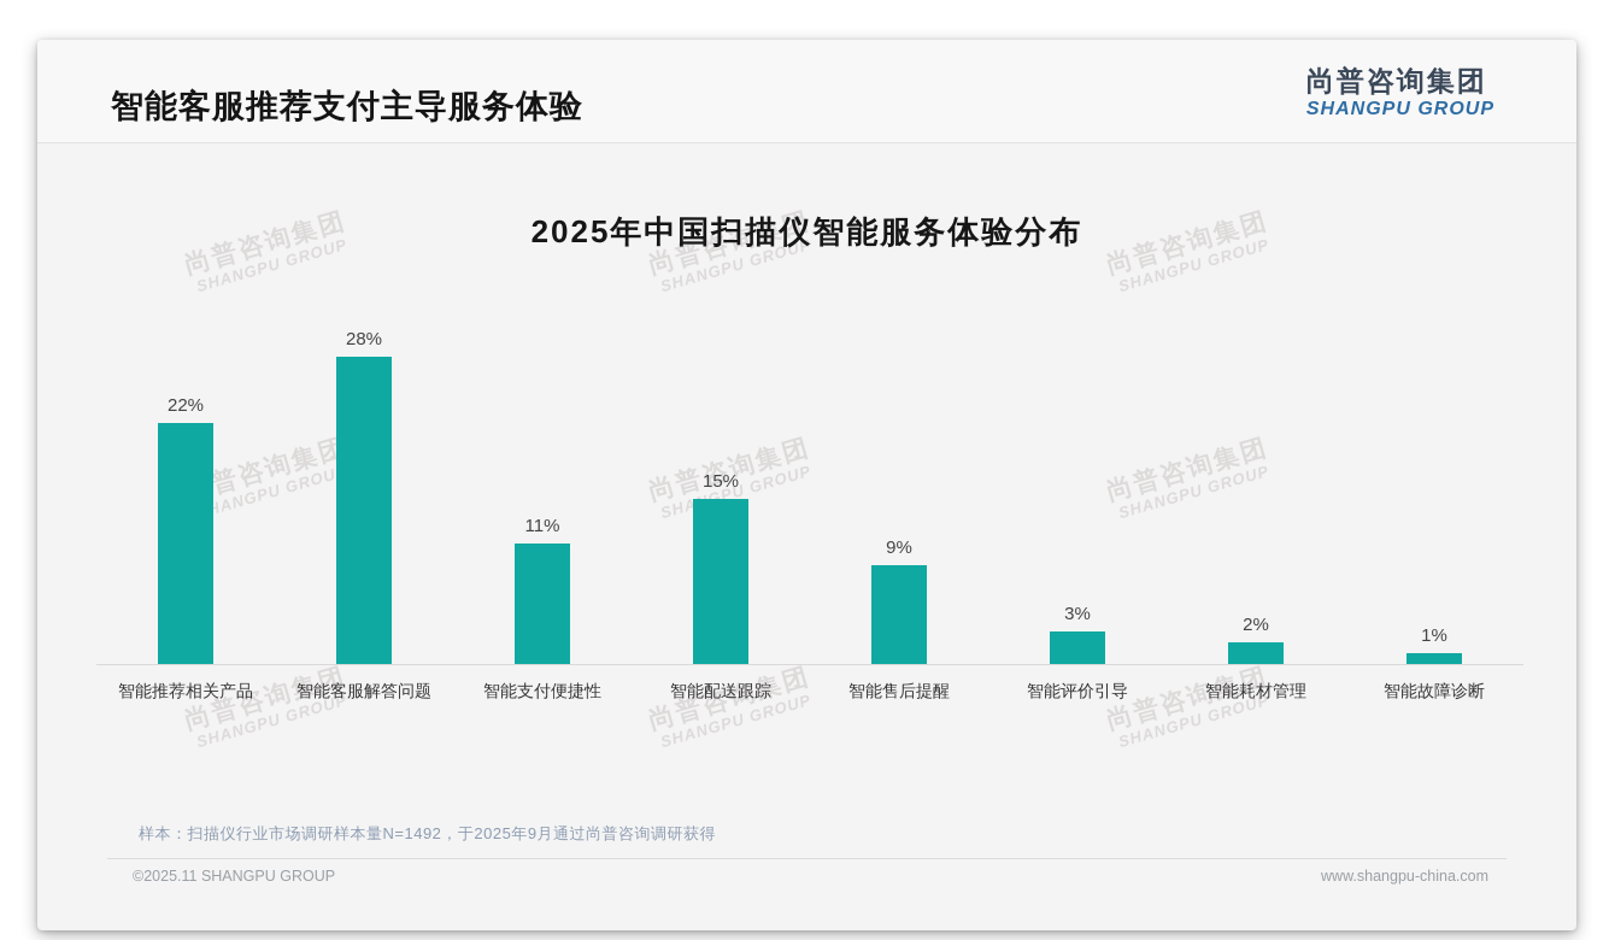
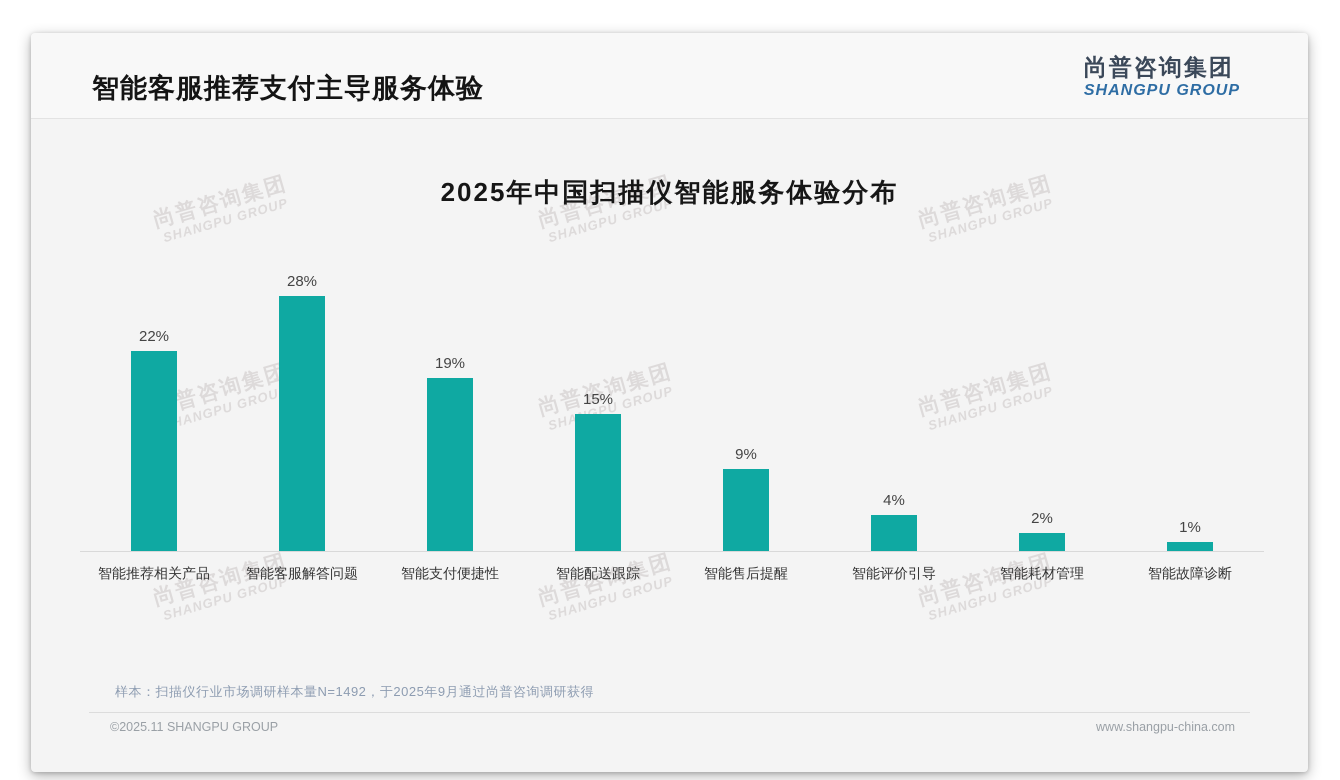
智能支付便捷性: 11% -> 19%
智能评价引导: 3% -> 4%
